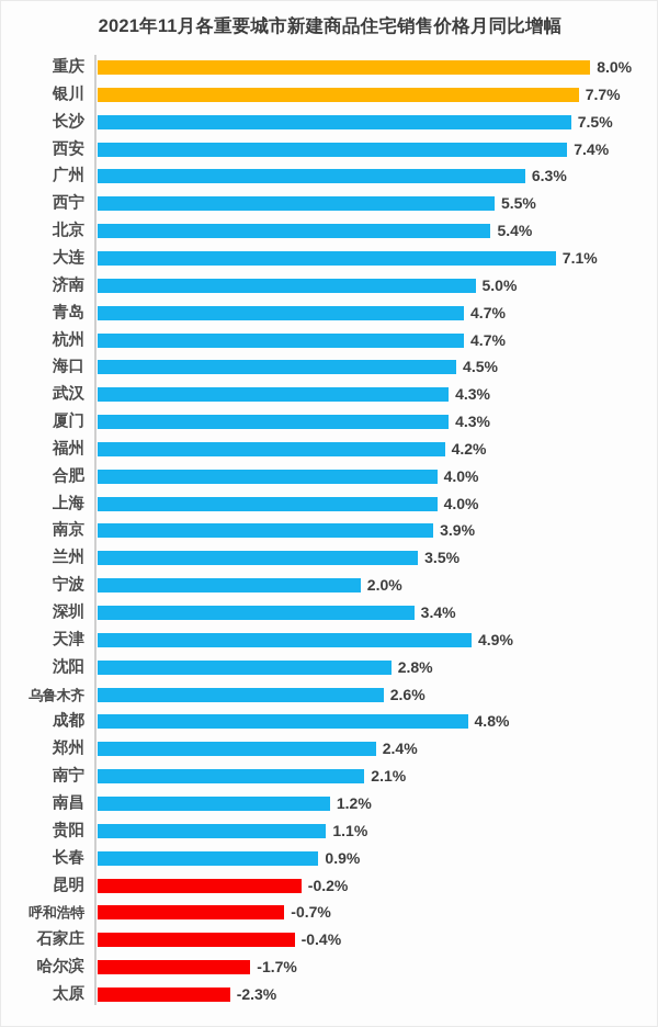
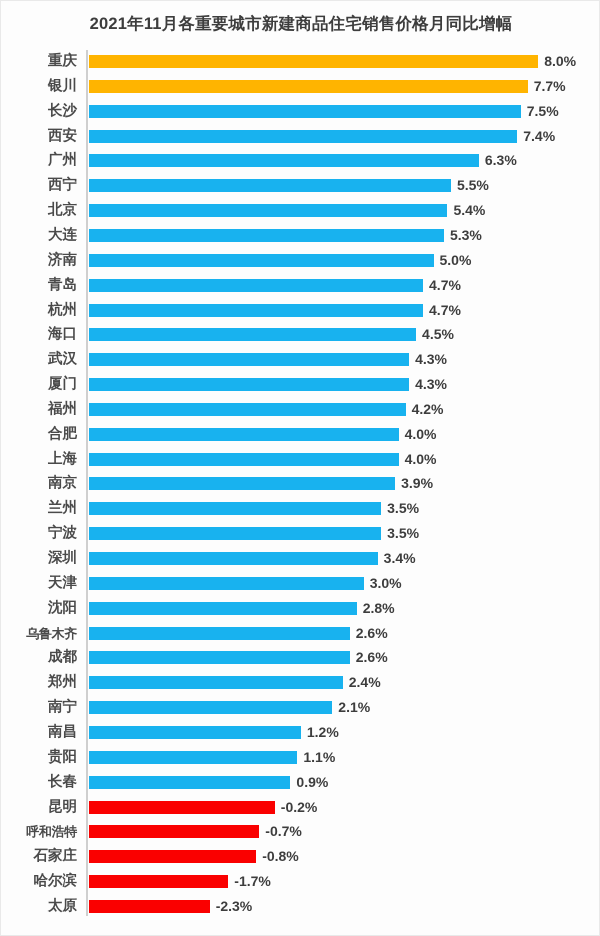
大连: 7.1% -> 5.3%
宁波: 2.0% -> 3.5%
天津: 4.9% -> 3.0%
成都: 4.8% -> 2.6%
石家庄: -0.4% -> -0.8%
